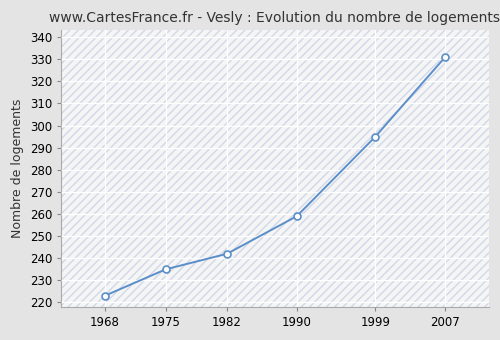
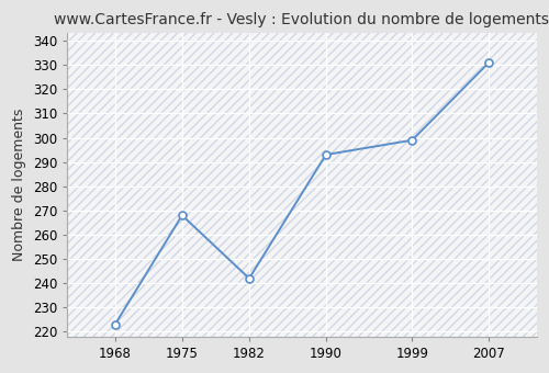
1975: 235 -> 268
1990: 259 -> 293
1999: 295 -> 299
